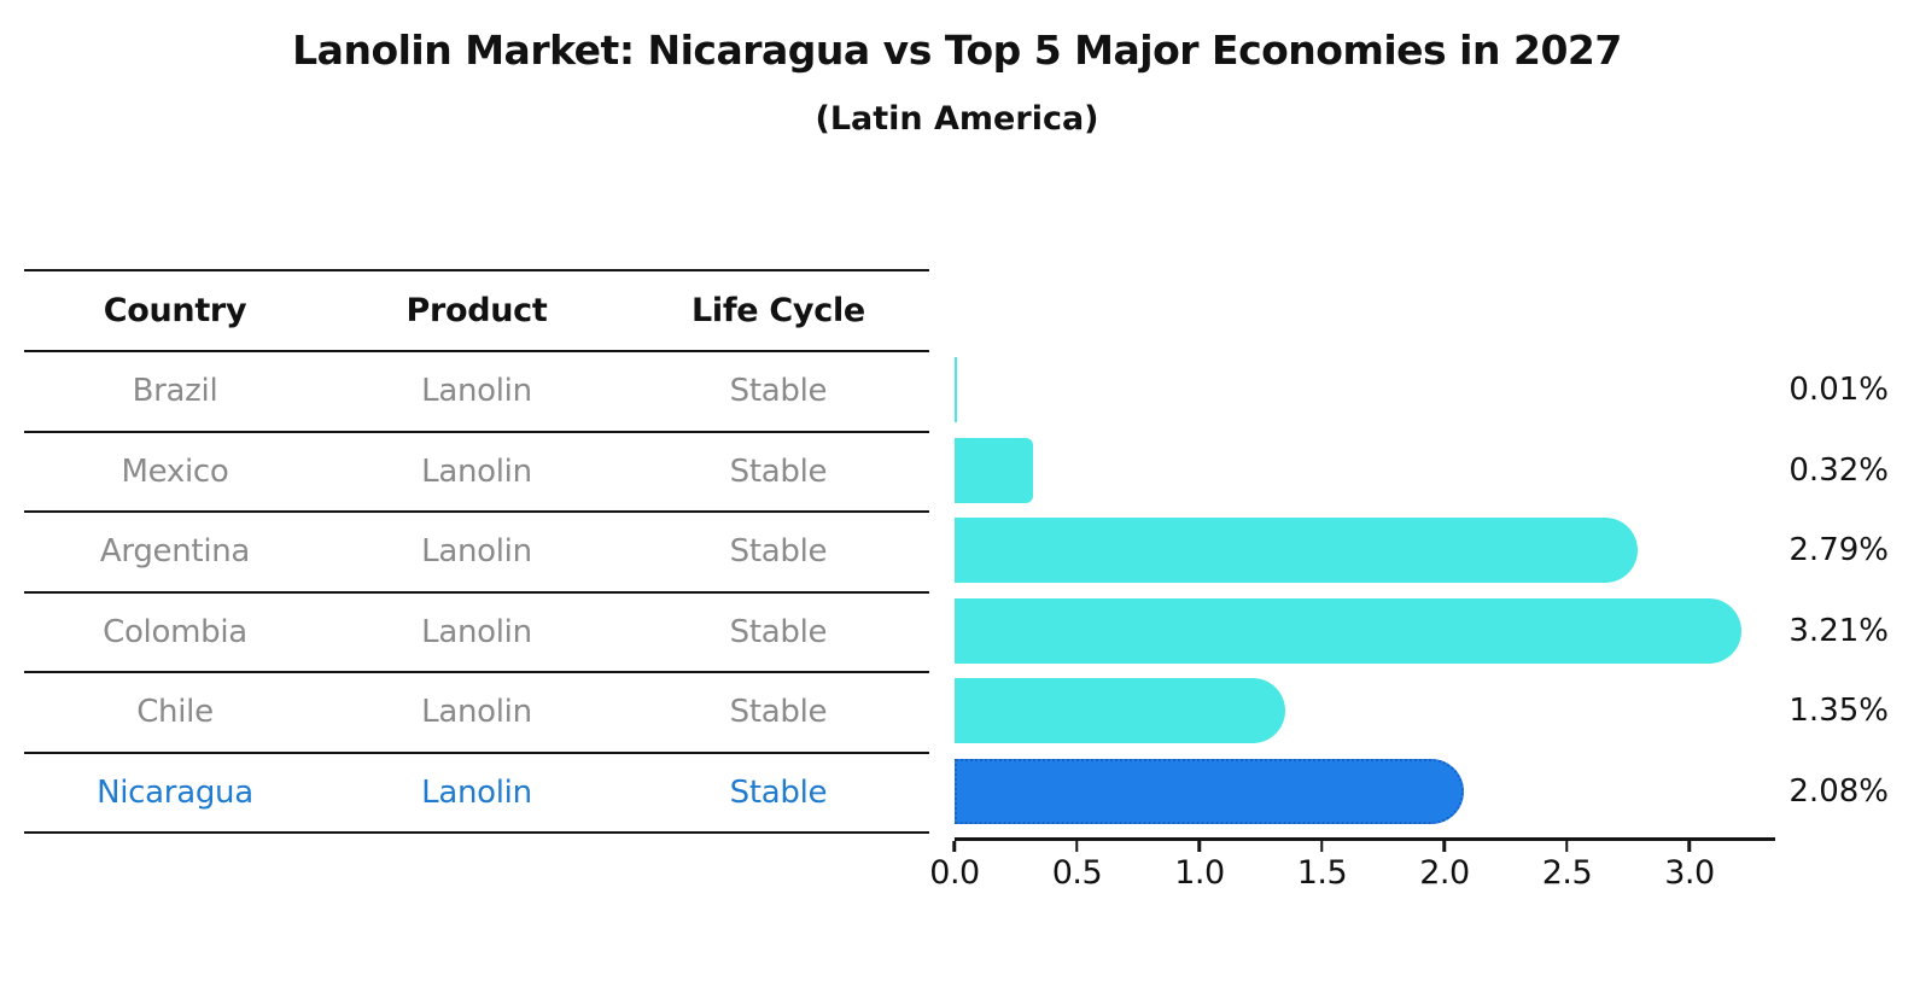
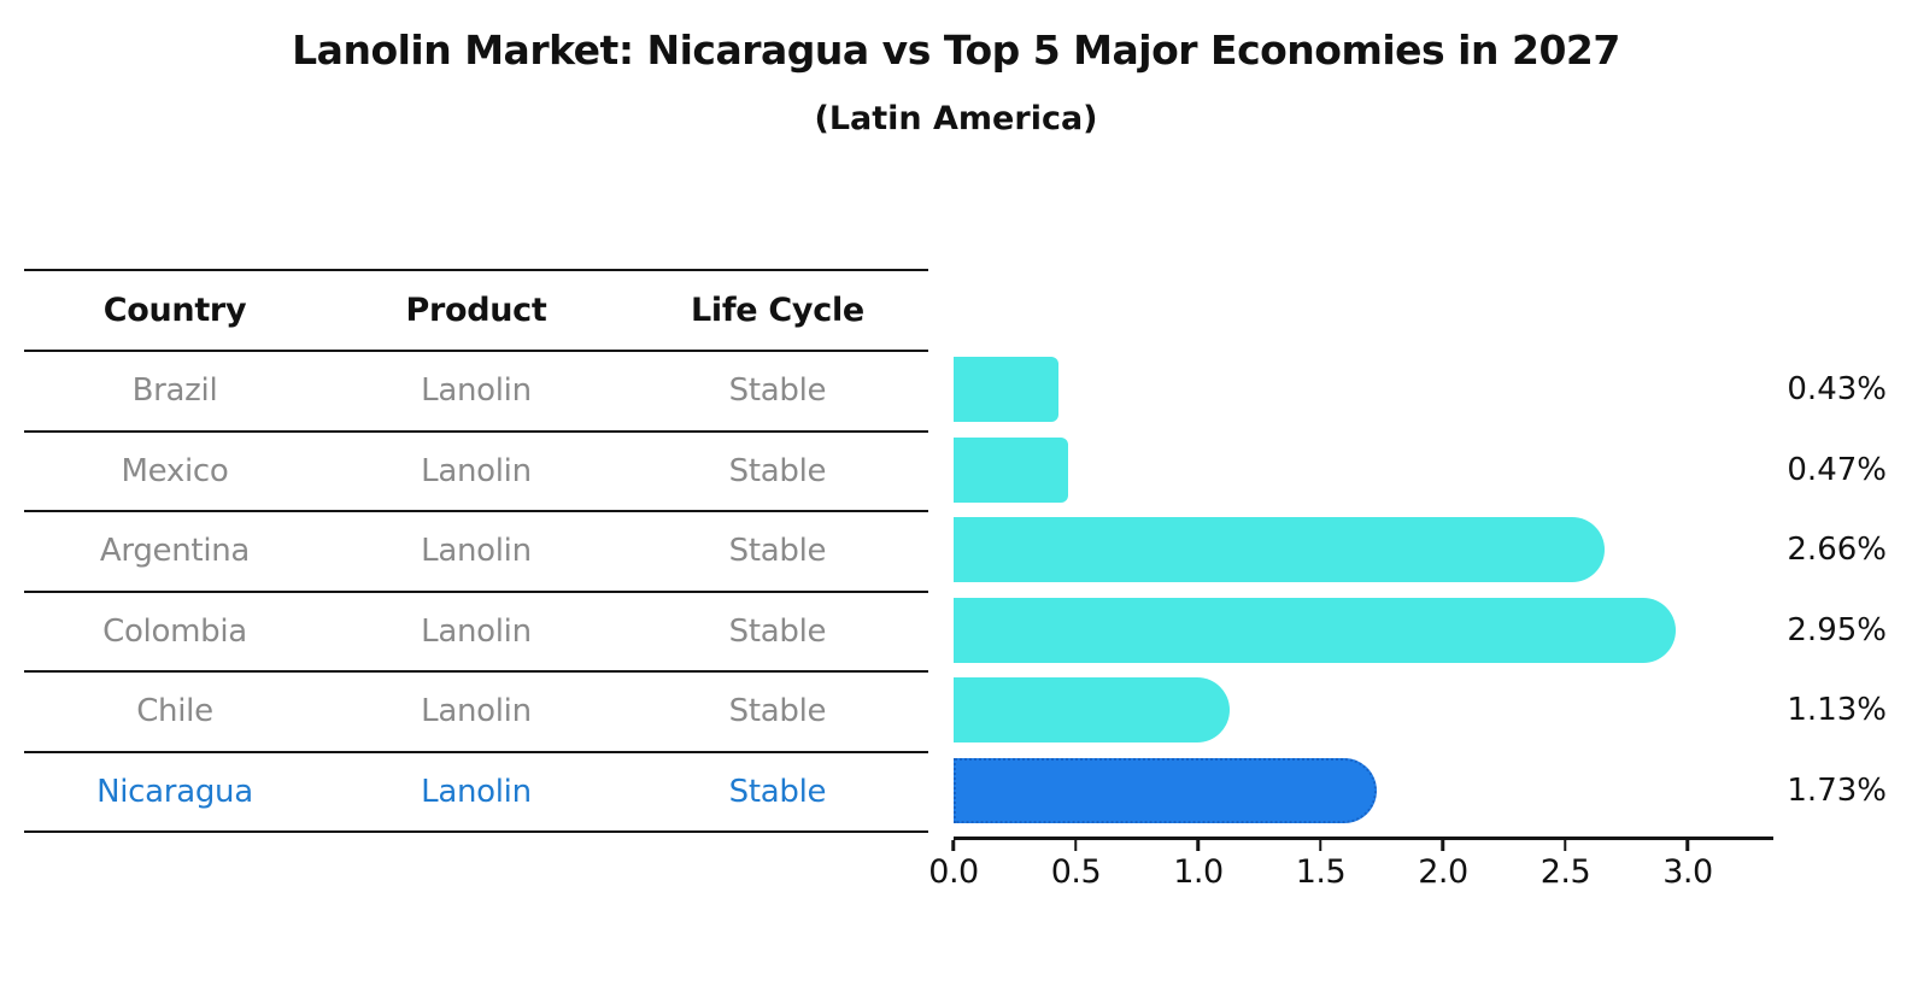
Brazil: 0.01% -> 0.43%
Mexico: 0.32% -> 0.47%
Argentina: 2.79% -> 2.66%
Colombia: 3.21% -> 2.95%
Chile: 1.35% -> 1.13%
Nicaragua: 2.08% -> 1.73%
